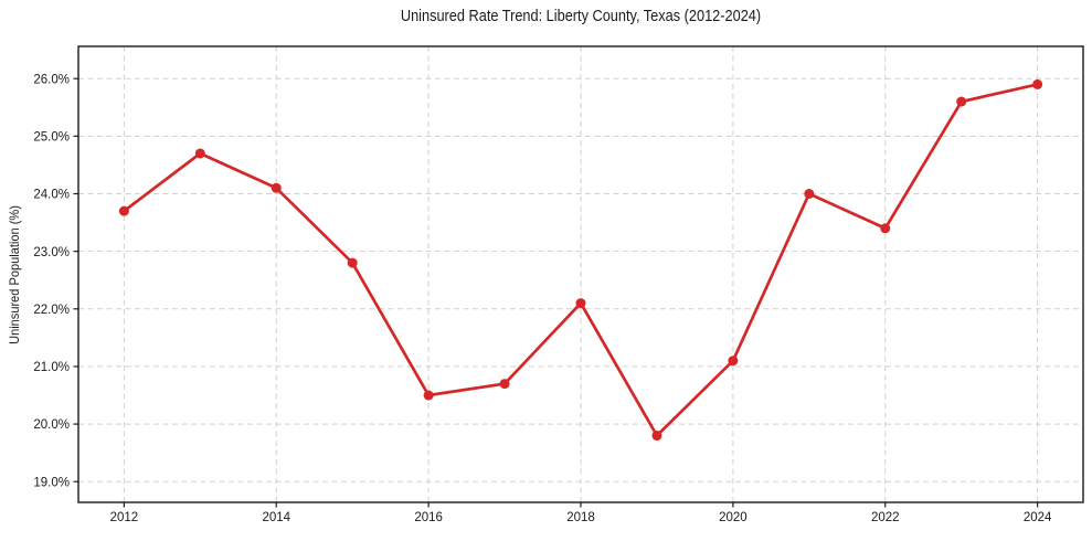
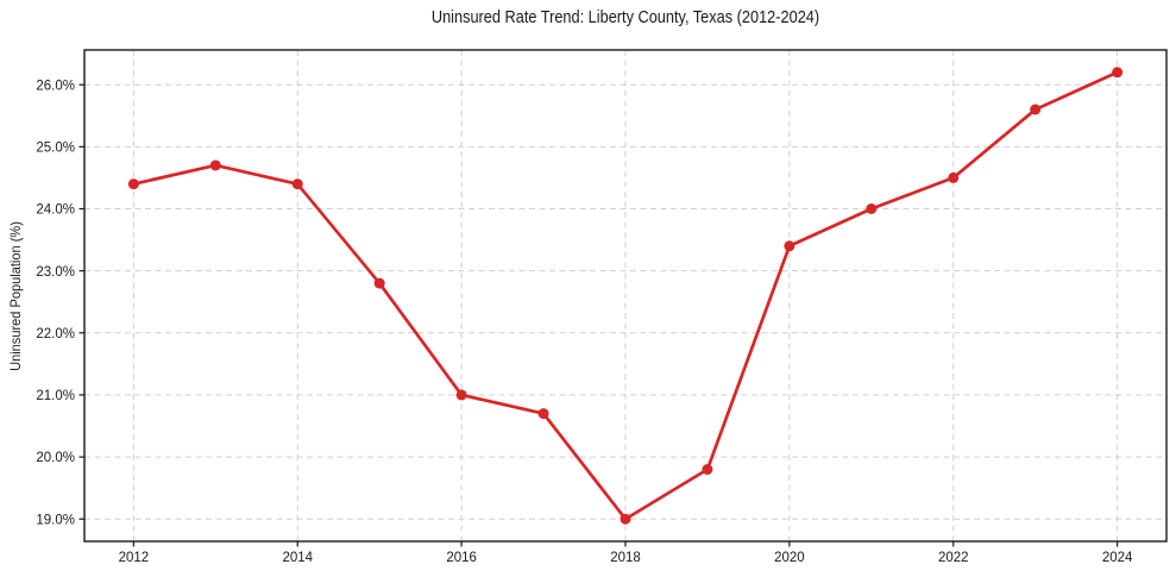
2012: 23.7% -> 24.4%
2014: 24.1% -> 24.4%
2016: 20.5% -> 21.0%
2018: 22.1% -> 19.0%
2020: 21.1% -> 23.4%
2022: 23.4% -> 24.5%
2024: 25.9% -> 26.2%
